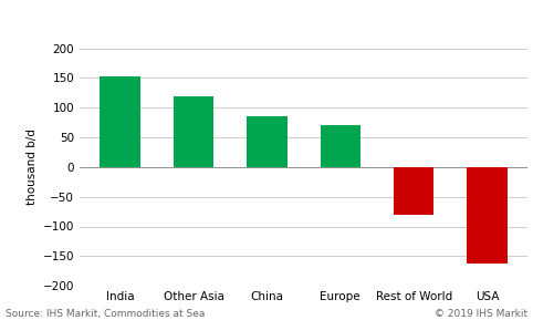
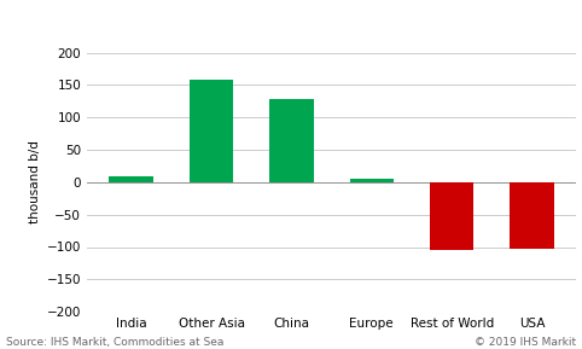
India: 153 -> 10
Other Asia: 120 -> 158
China: 85 -> 128
Europe: 70 -> 6
Rest of World: -80 -> -104
USA: -163 -> -102
